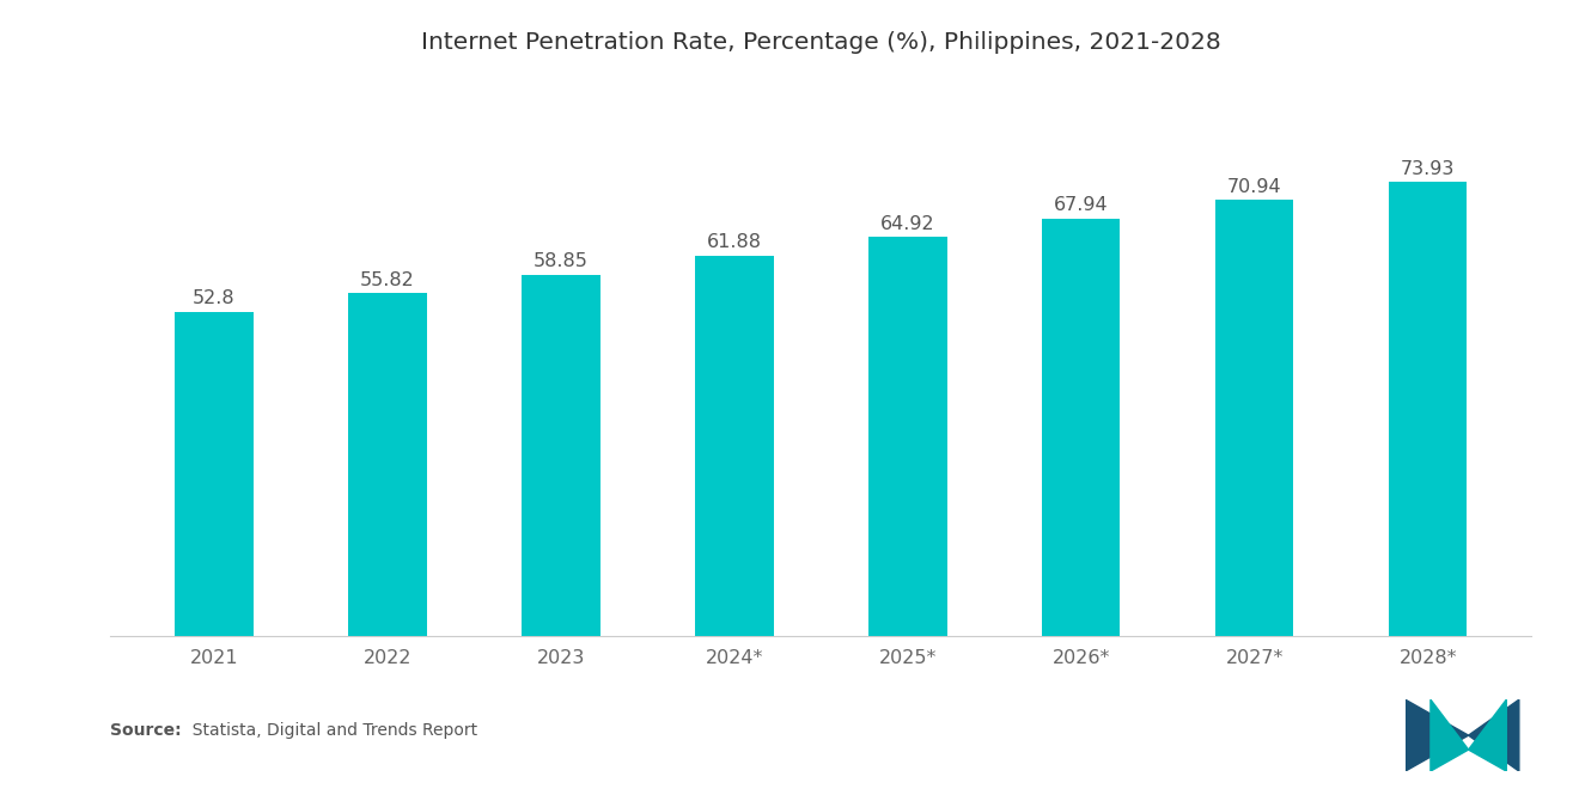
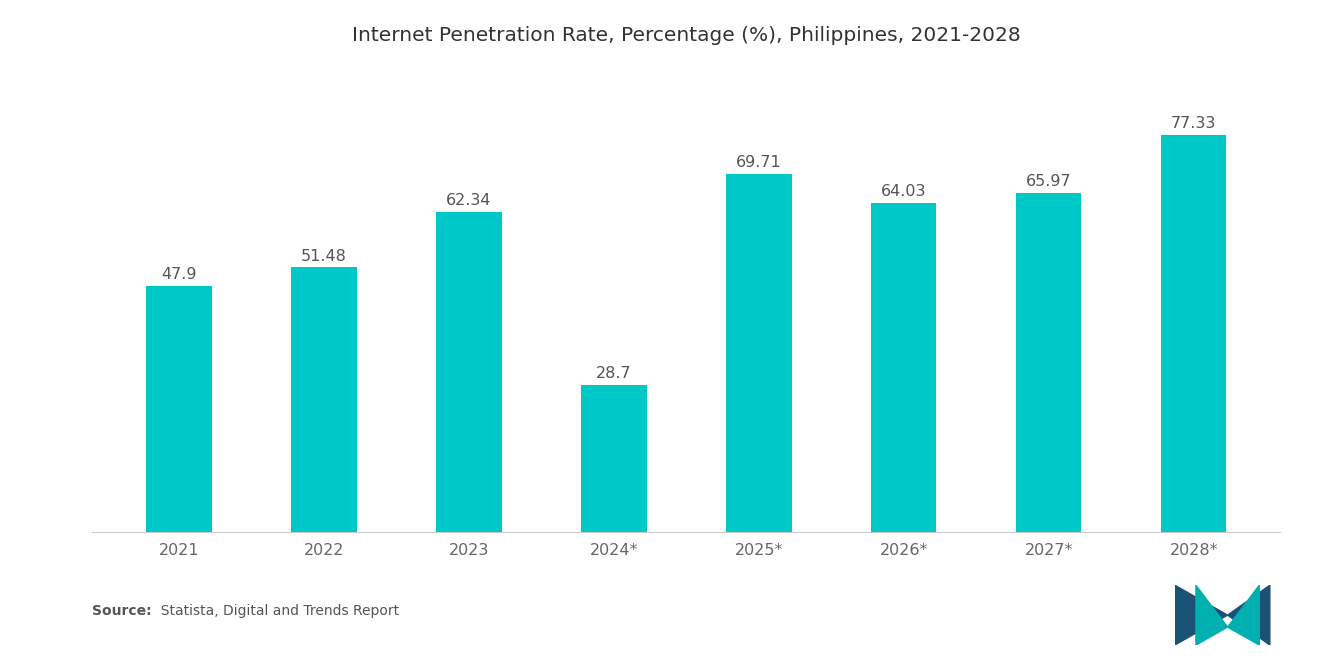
2021: 52.8 -> 47.9
2022: 55.82 -> 51.48
2023: 58.85 -> 62.34
2024*: 61.88 -> 28.7
2025*: 64.92 -> 69.71
2026*: 67.94 -> 64.03
2027*: 70.94 -> 65.97
2028*: 73.93 -> 77.33
